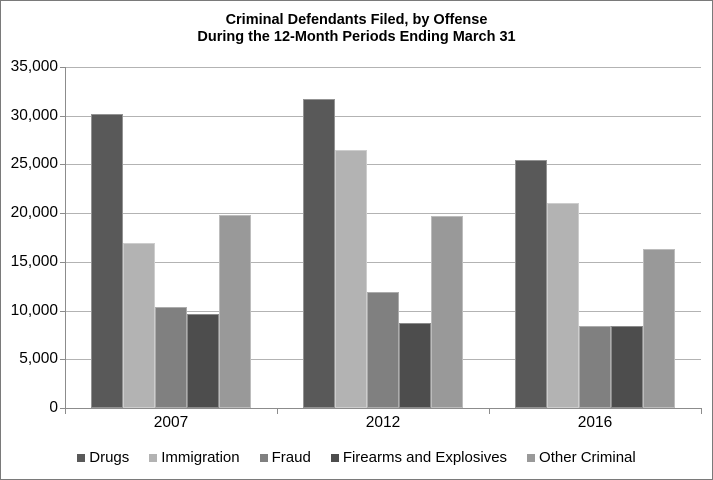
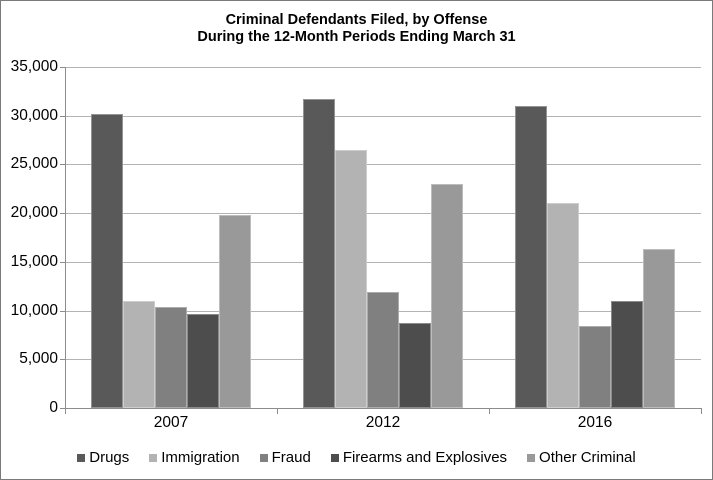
Immigration/2007: 17000 -> 11000
Other Criminal/2012: 20000 -> 23000
Drugs/2016: 26000 -> 31000
Firearms and Explosives/2016: 8000 -> 11000
